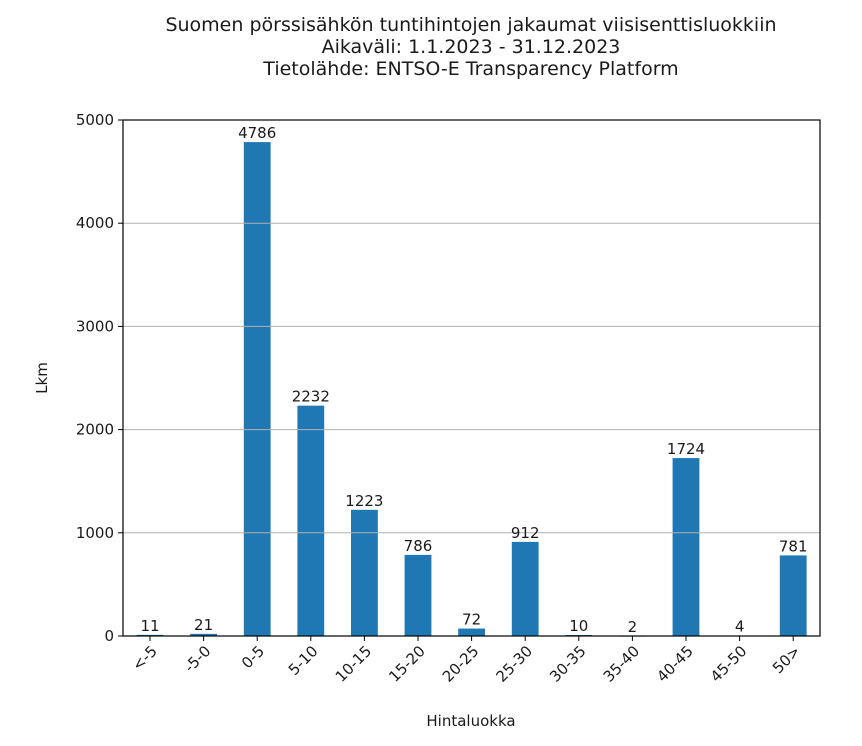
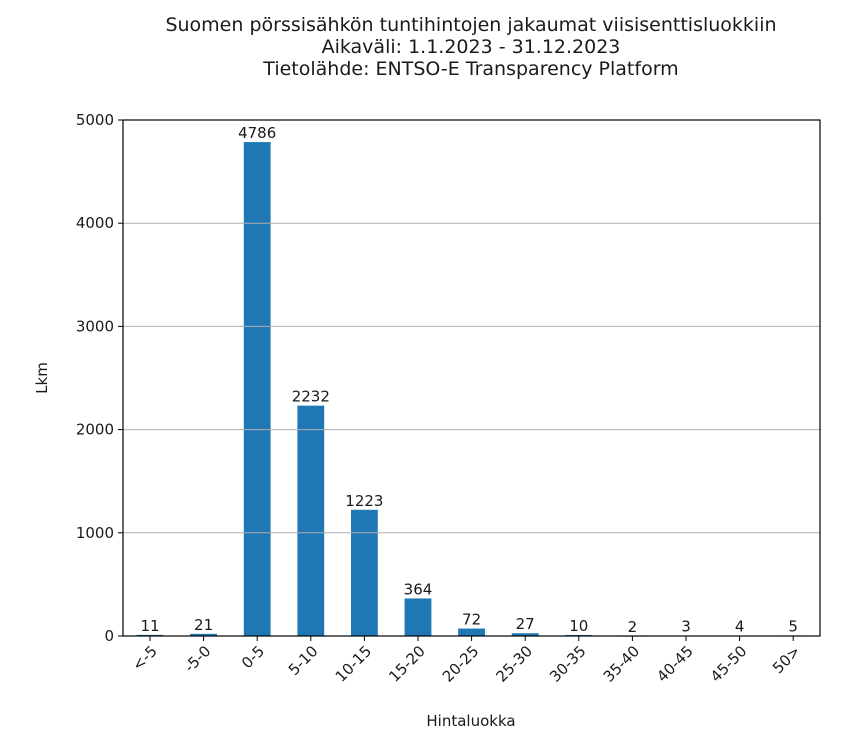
15-20: 786 -> 364
25-30: 912 -> 27
40-45: 1724 -> 3
50>: 781 -> 5
